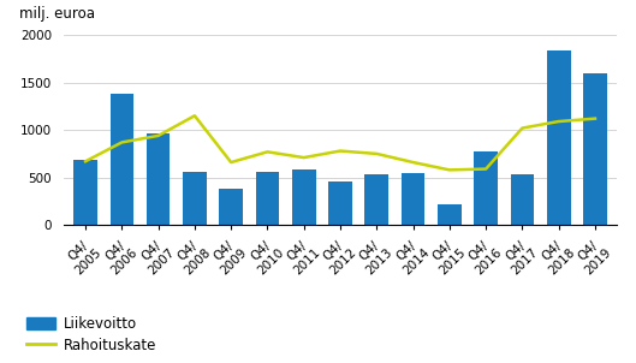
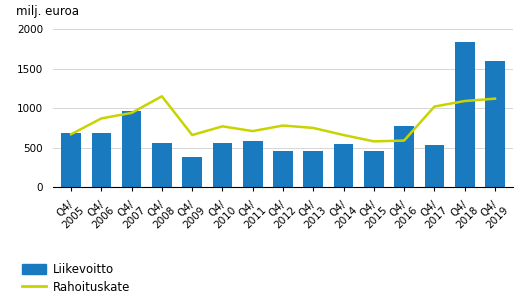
Liikevoitto/Q4/ 2006: 1380 -> 690
Liikevoitto/Q4/ 2013: 540 -> 460
Liikevoitto/Q4/ 2015: 220 -> 460
